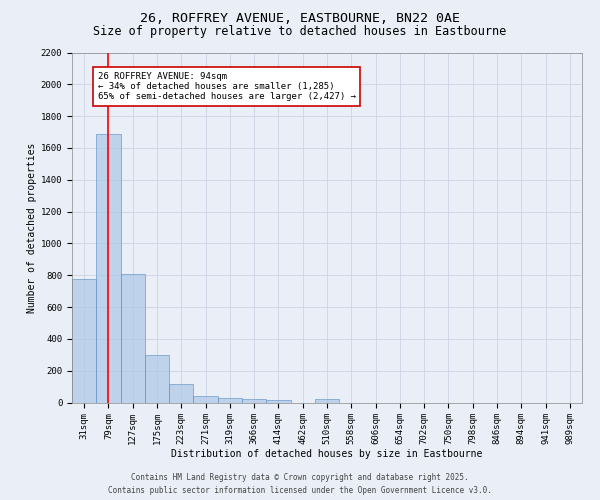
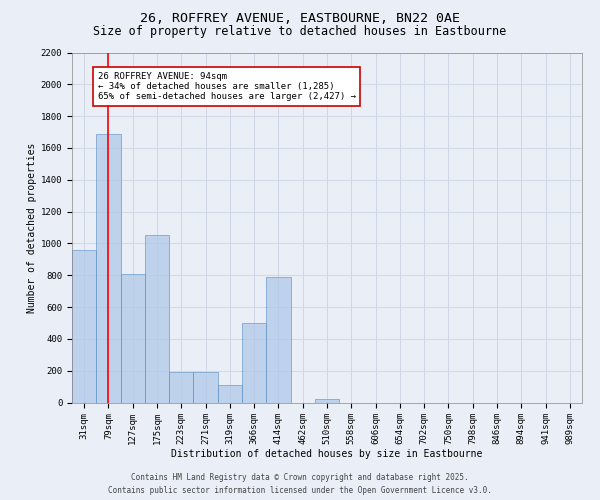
31sqm: 780 -> 960
175sqm: 300 -> 1050
223sqm: 120 -> 190
271sqm: 40 -> 190
319sqm: 30 -> 110
366sqm: 20 -> 500
414sqm: 20 -> 790
